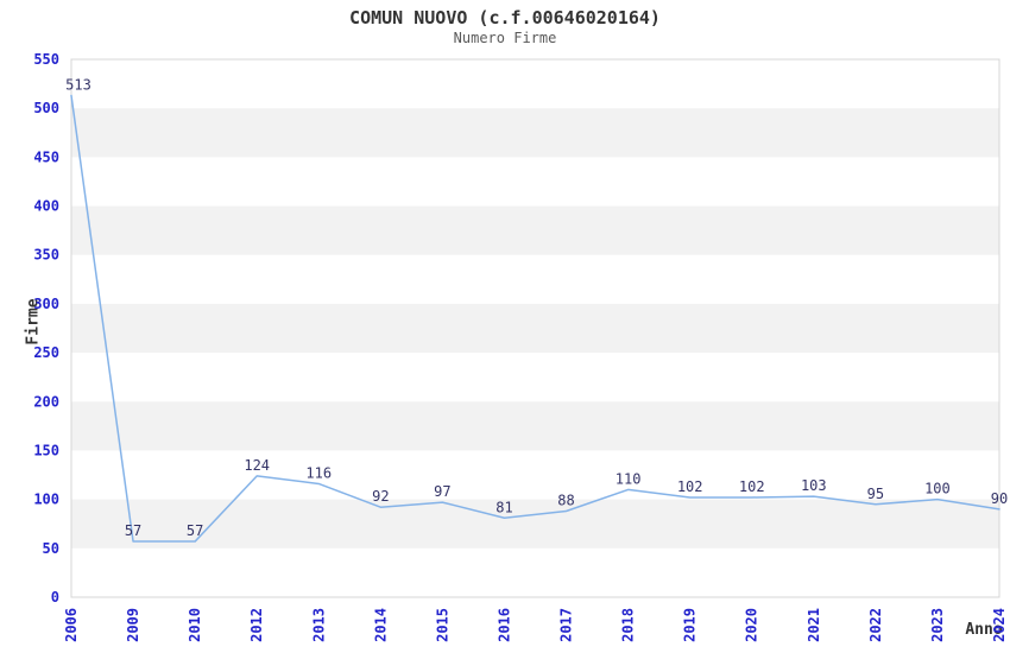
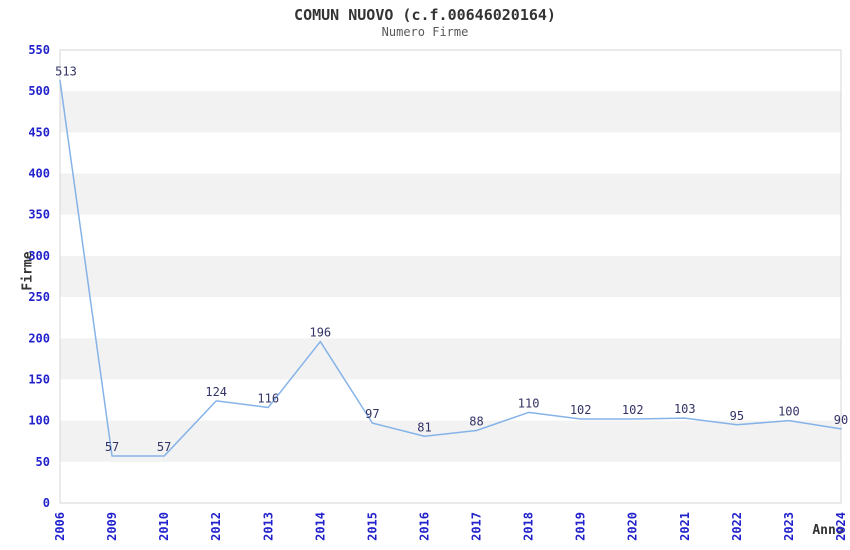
2014: 92 -> 196
